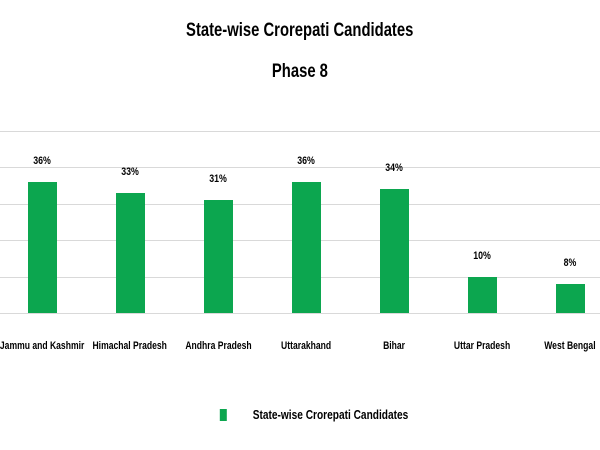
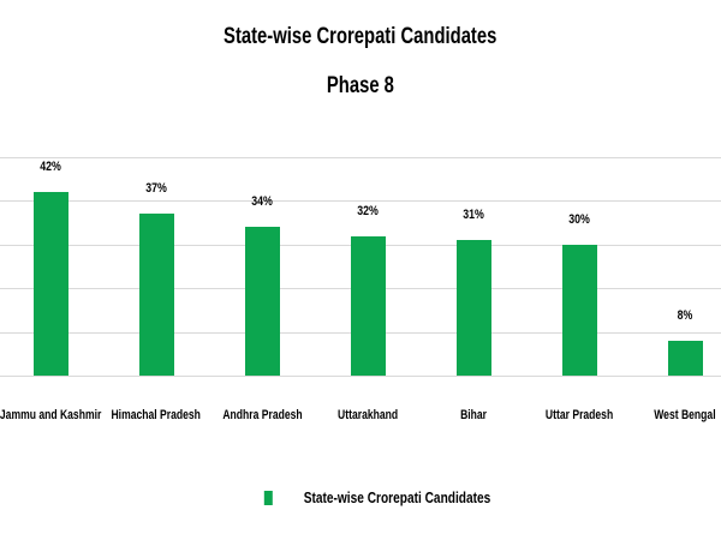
Jammu and Kashmir: 36% -> 42%
Himachal Pradesh: 33% -> 37%
Andhra Pradesh: 31% -> 34%
Uttarakhand: 36% -> 32%
Bihar: 34% -> 31%
Uttar Pradesh: 10% -> 30%
